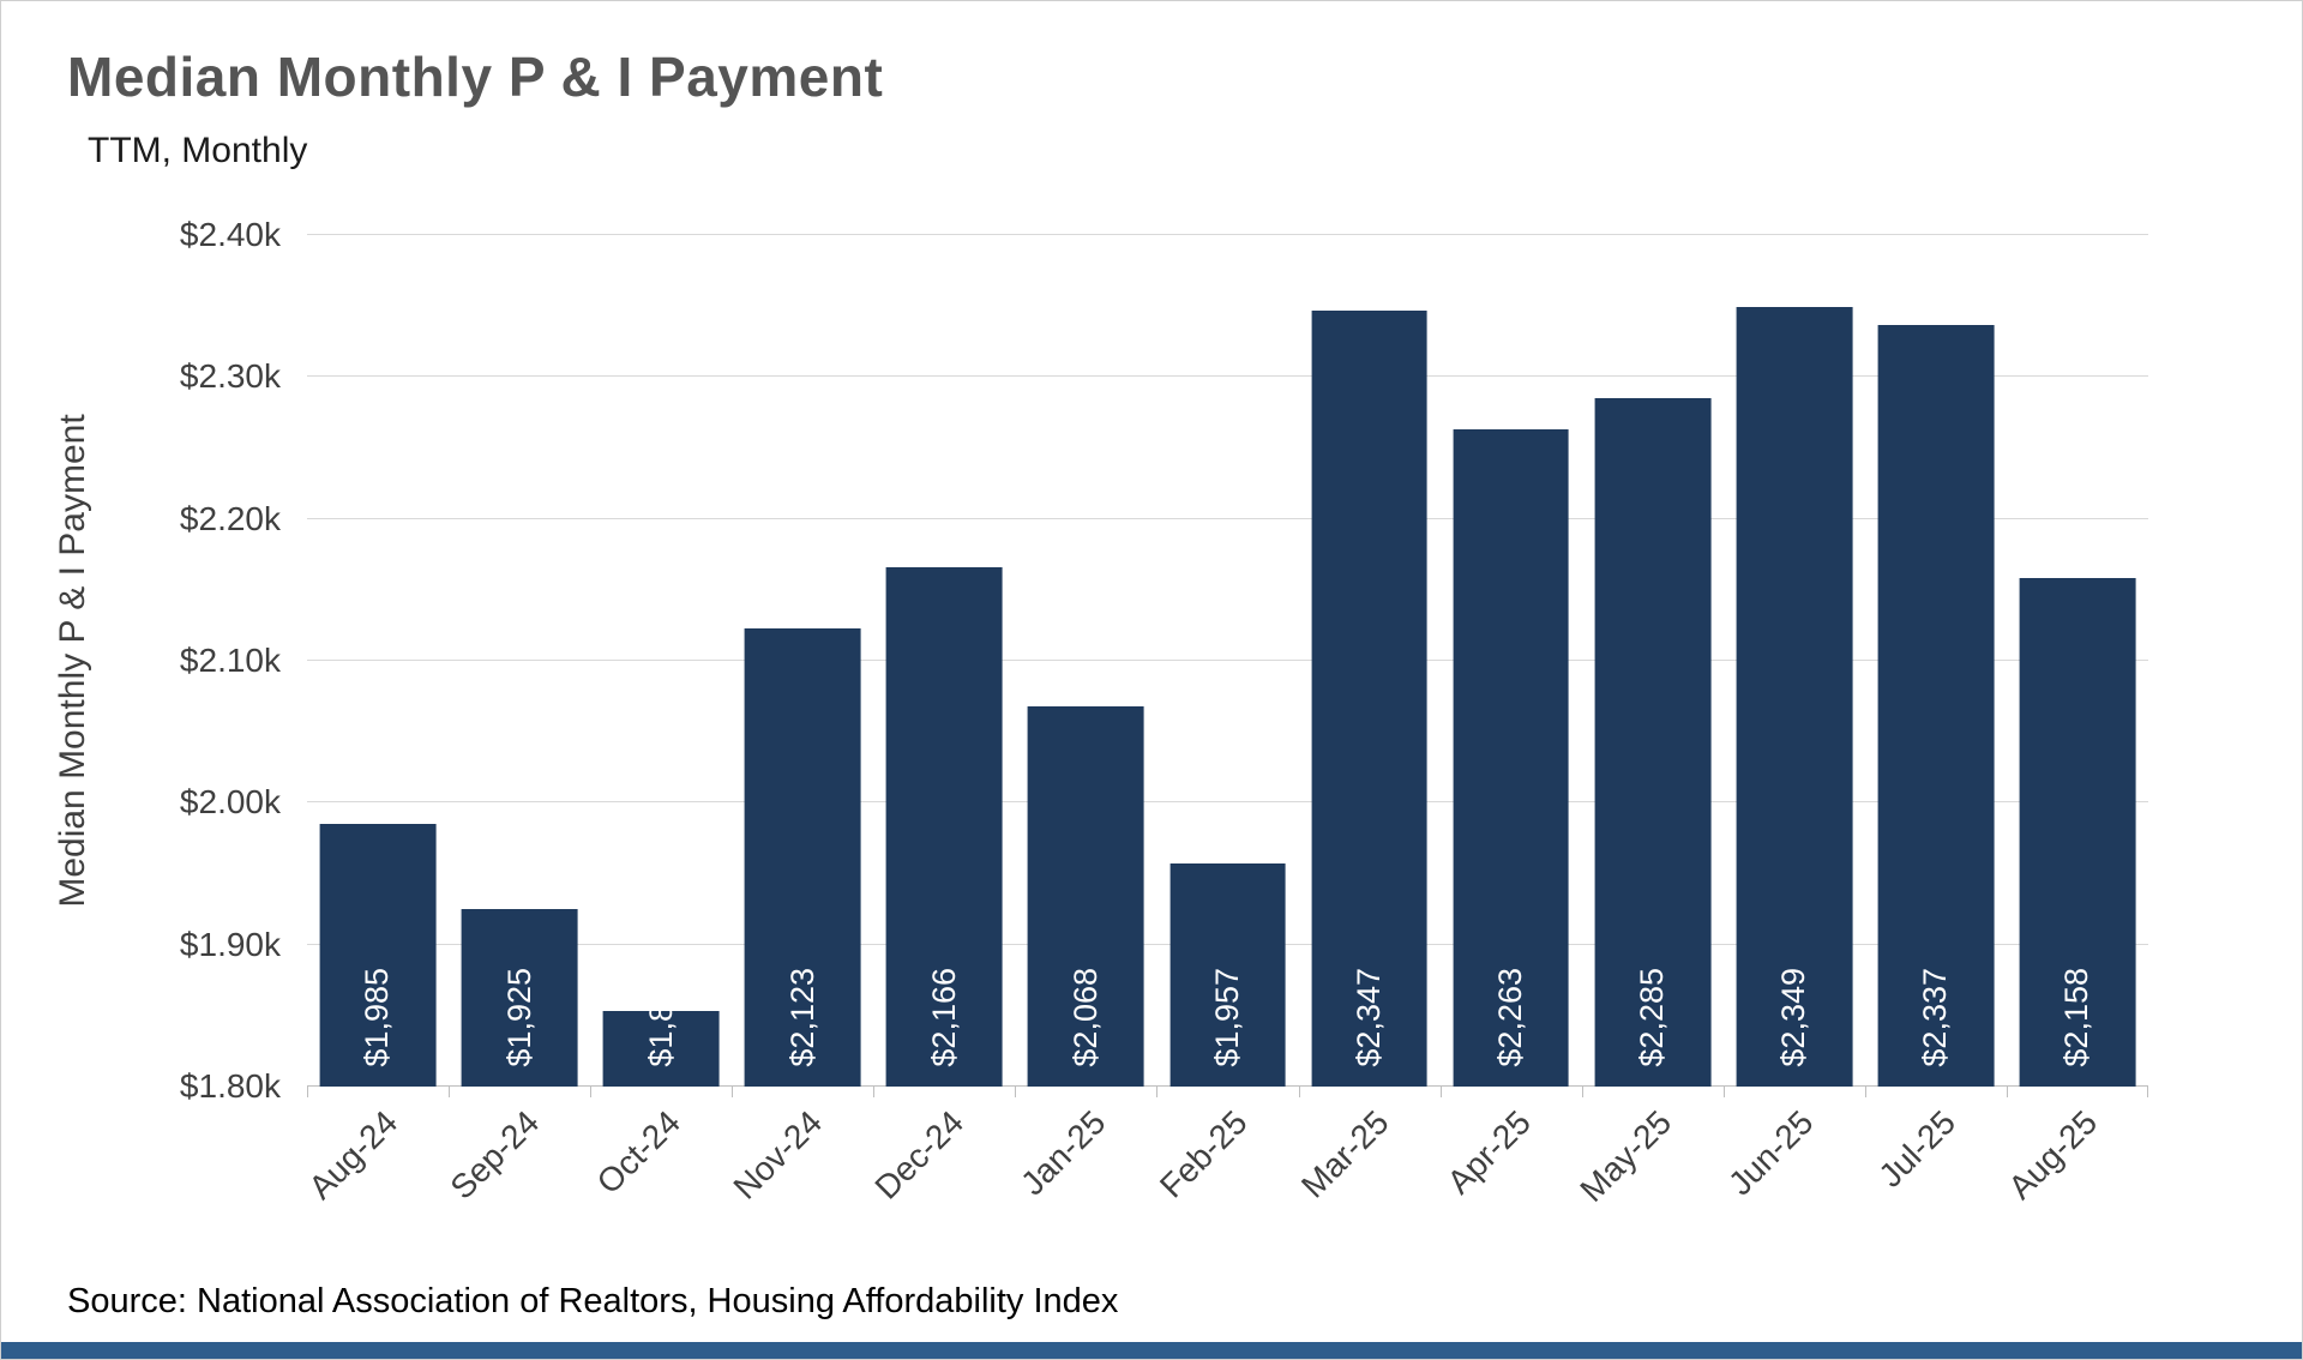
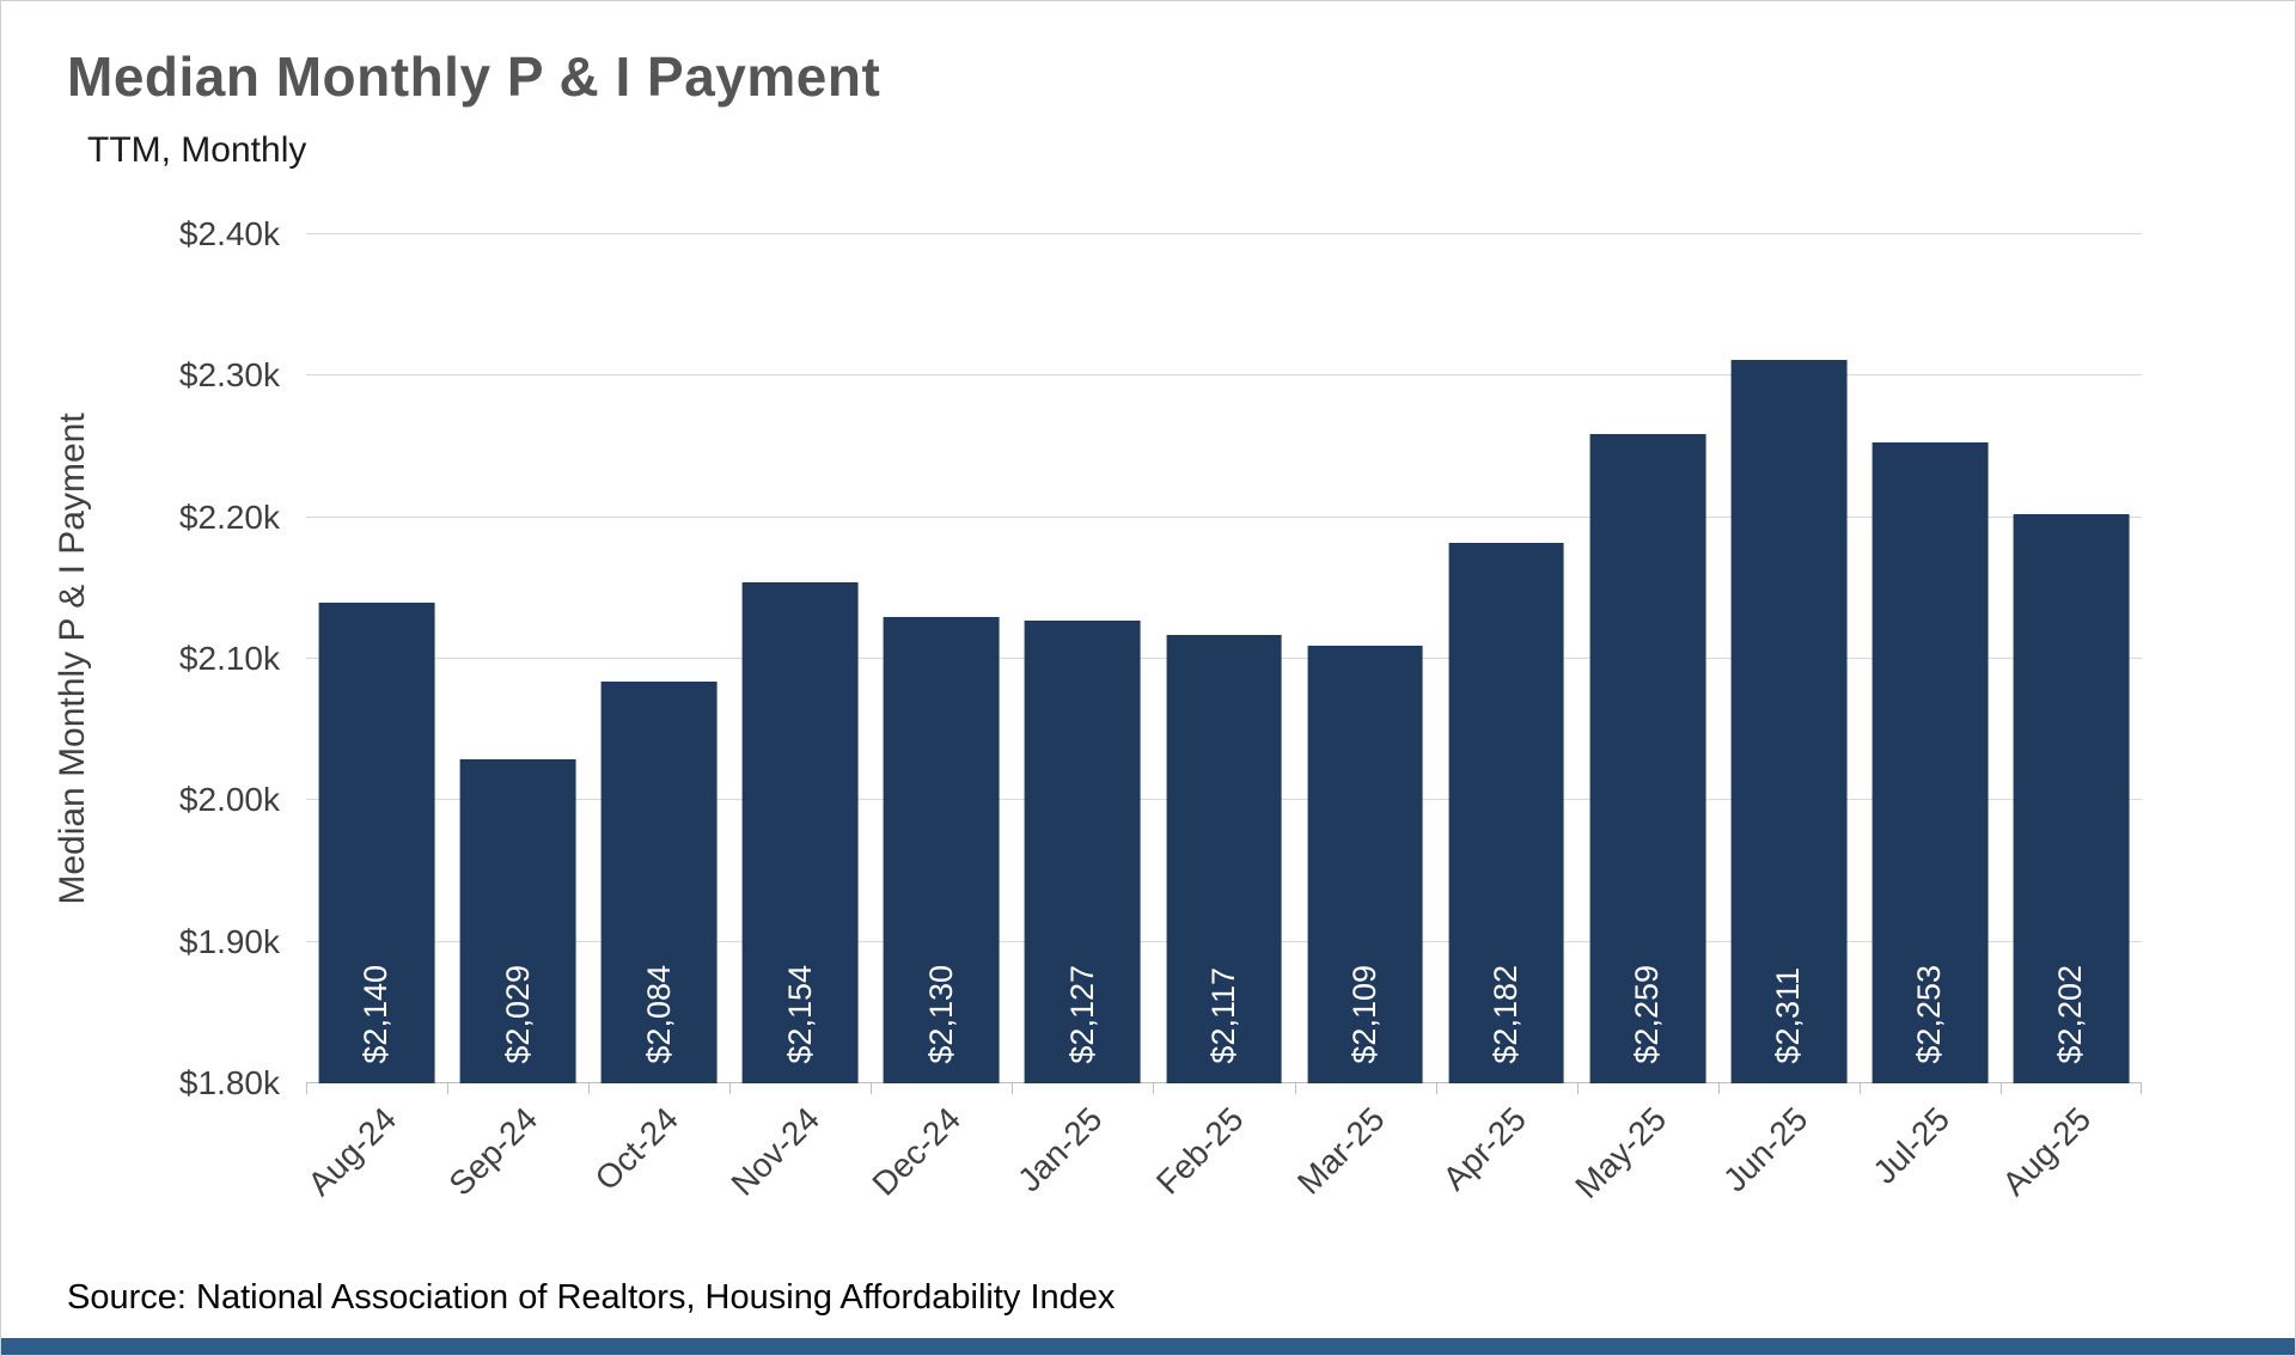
Aug-24: $1,985 -> $2,140
Sep-24: $1,925 -> $2,029
Oct-24: $1,853 -> $2,084
Nov-24: $2,123 -> $2,154
Dec-24: $2,166 -> $2,130
Jan-25: $2,068 -> $2,127
Feb-25: $1,957 -> $2,117
Mar-25: $2,347 -> $2,109
Apr-25: $2,263 -> $2,182
May-25: $2,285 -> $2,259
Jun-25: $2,349 -> $2,311
Jul-25: $2,337 -> $2,253
Aug-25: $2,158 -> $2,202
